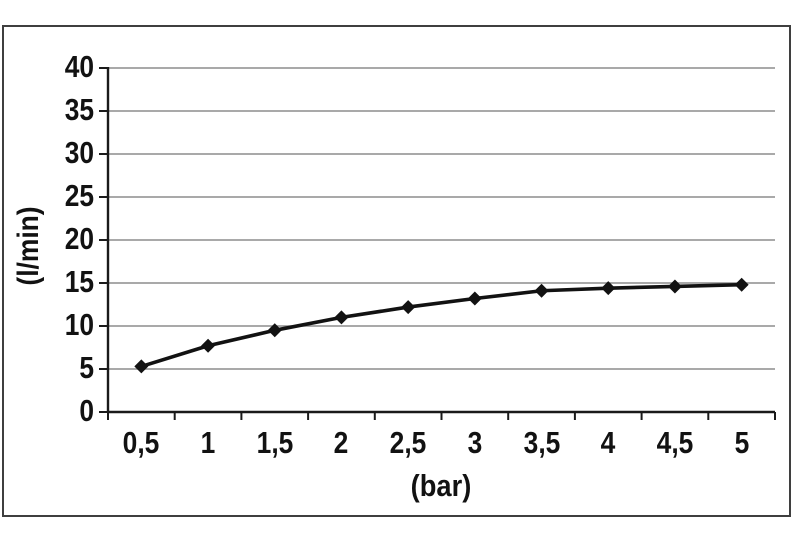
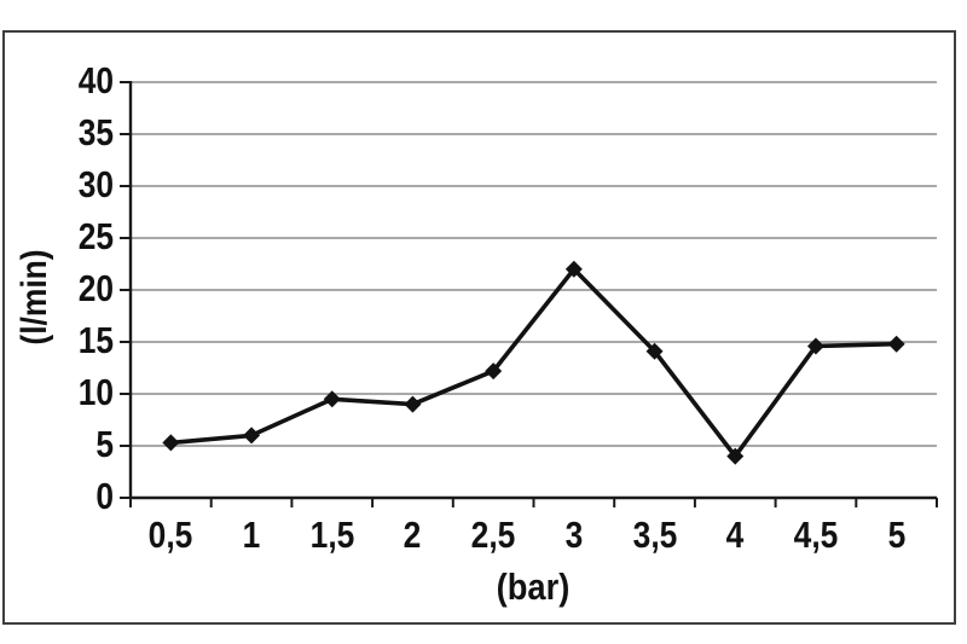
1: 8 -> 6
2: 11 -> 9
3: 13 -> 22
4: 14 -> 4
